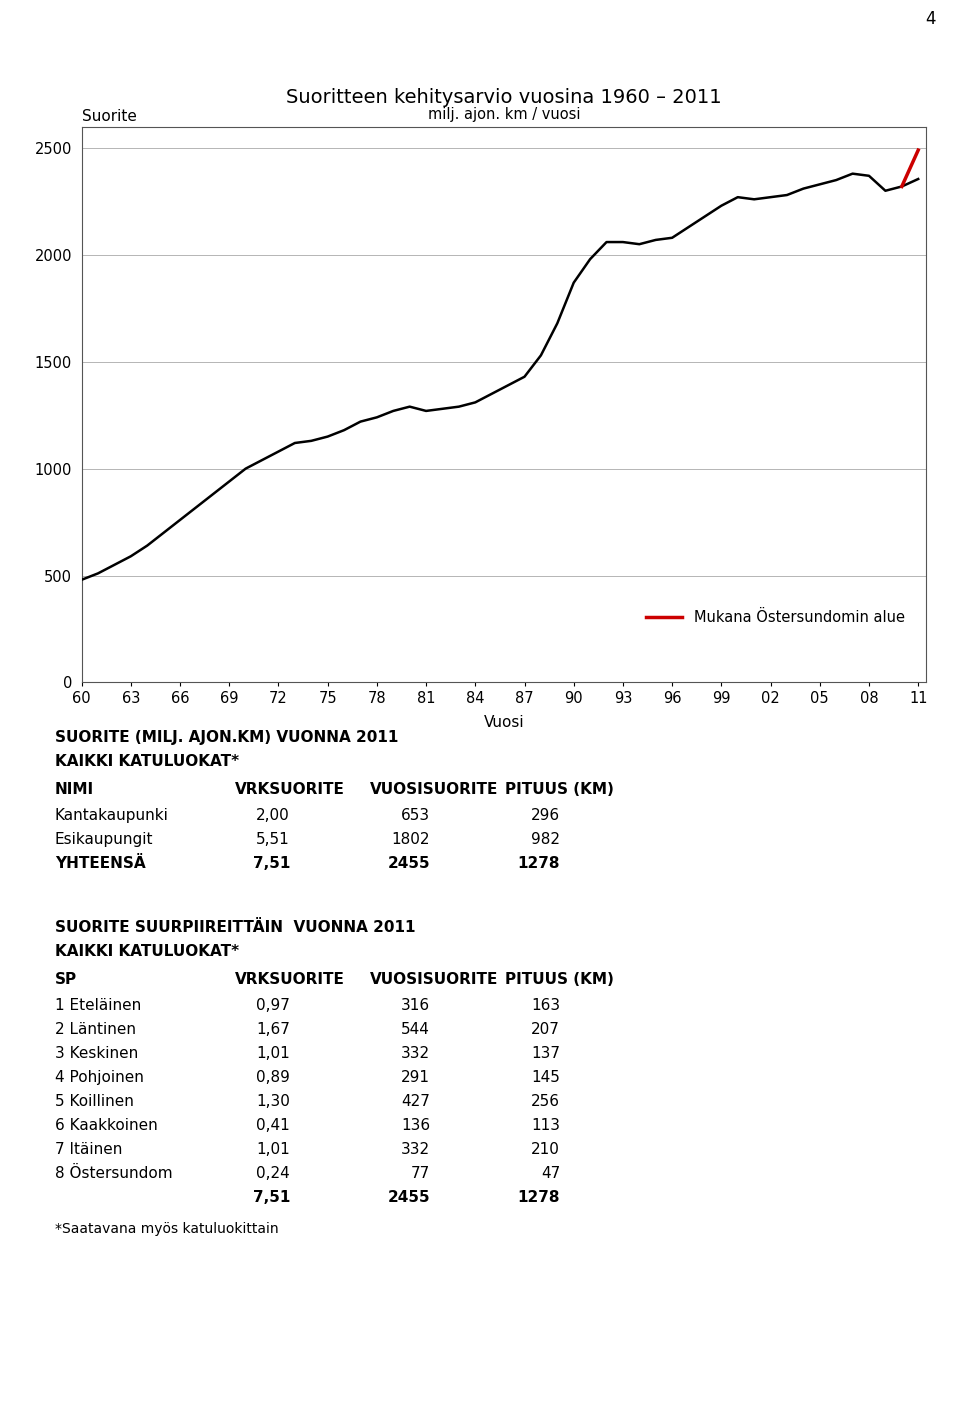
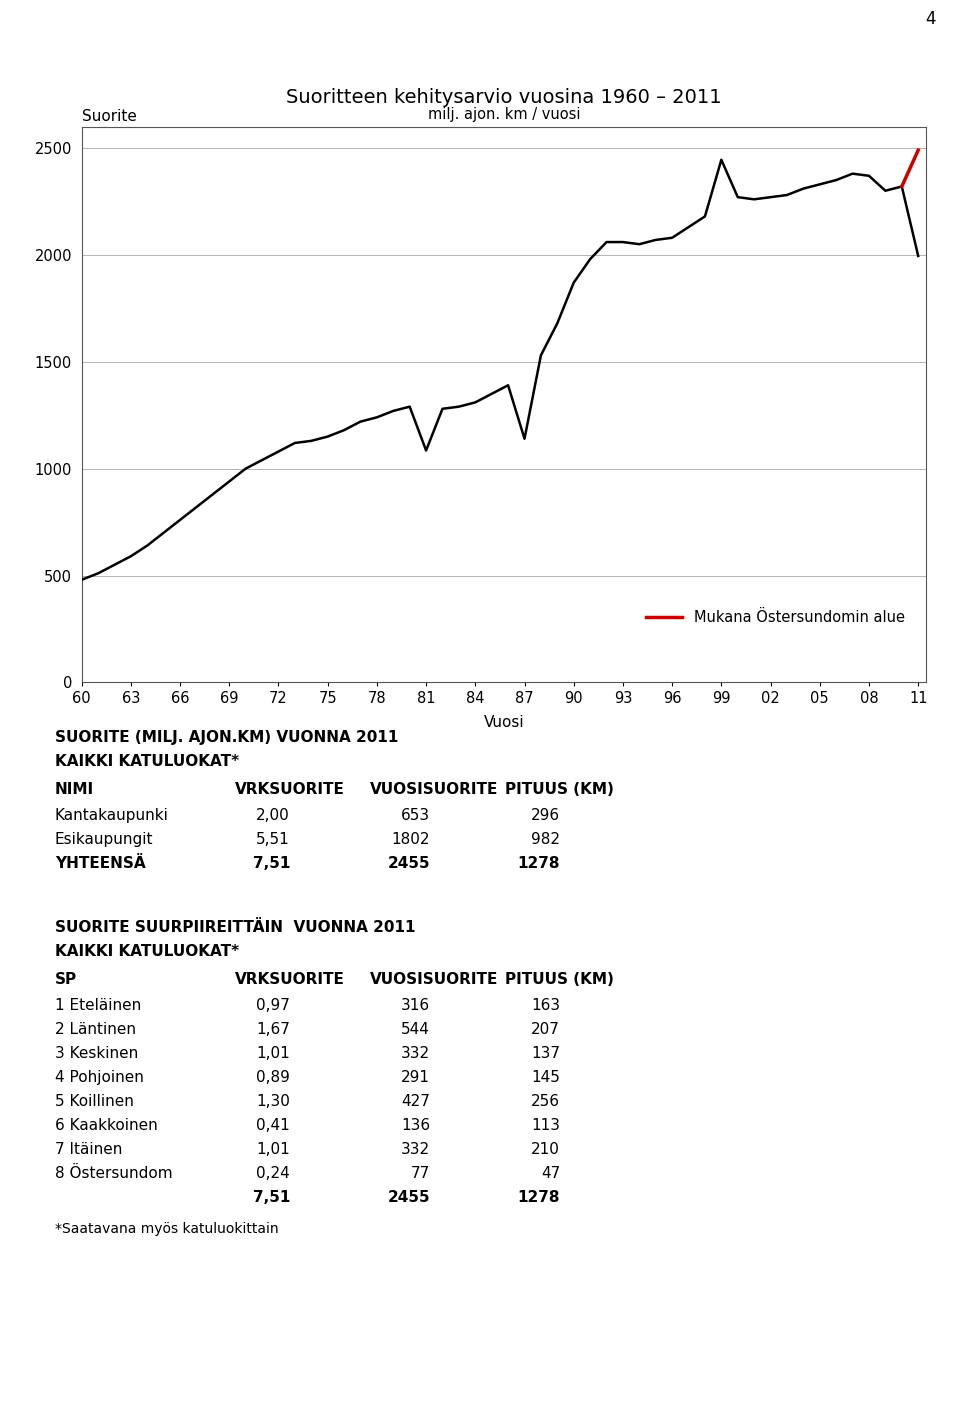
81: 1270 -> 1085
87: 1430 -> 1140
99: 2230 -> 2445
11: 2355 -> 1995
